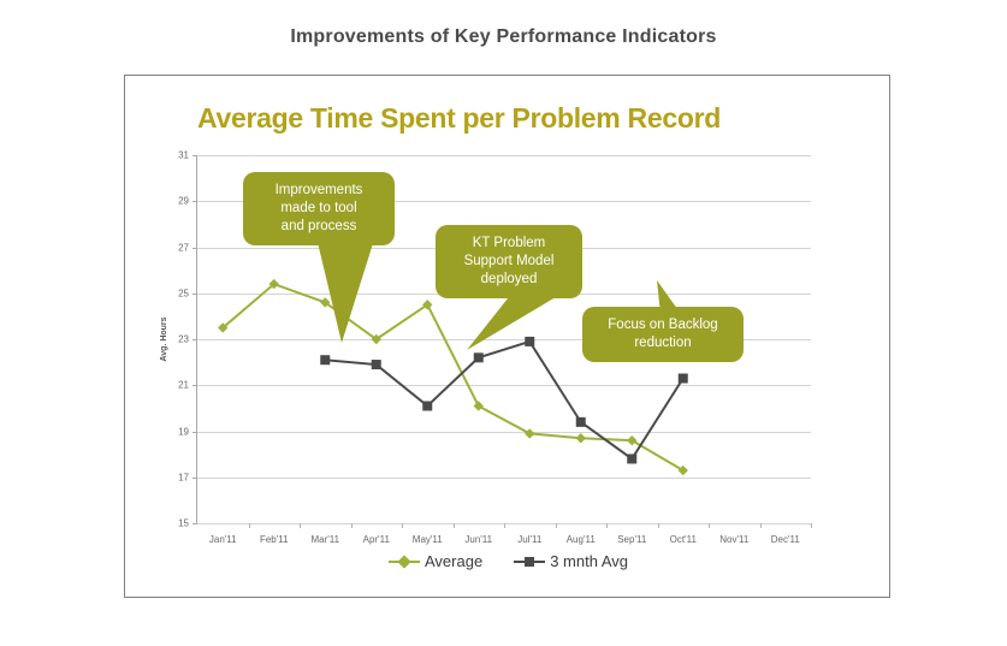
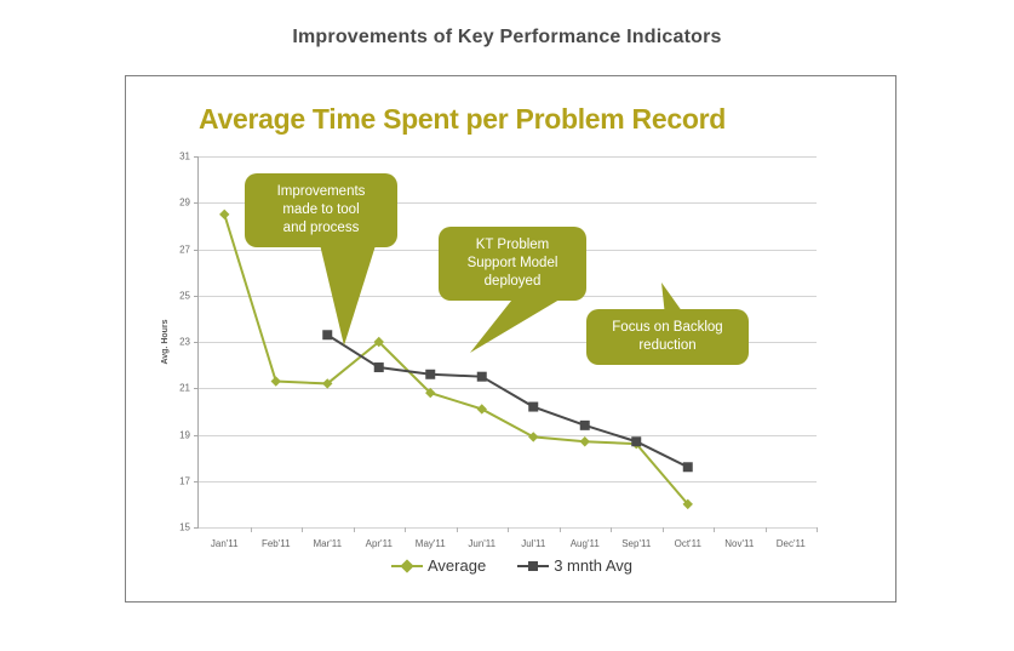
Average/Jan'11: 23.5 -> 28.5
Average/Feb'11: 25.4 -> 21.3
Average/Mar'11: 24.6 -> 21.2
3 mnth Avg/Mar'11: 22.1 -> 23.3
Average/May'11: 24.5 -> 20.8
3 mnth Avg/May'11: 20.1 -> 21.6
3 mnth Avg/Jun'11: 22.2 -> 21.5
3 mnth Avg/Jul'11: 22.9 -> 20.2
3 mnth Avg/Sep'11: 17.8 -> 18.7
Average/Oct'11: 17.3 -> 16.0
3 mnth Avg/Oct'11: 21.3 -> 17.6
